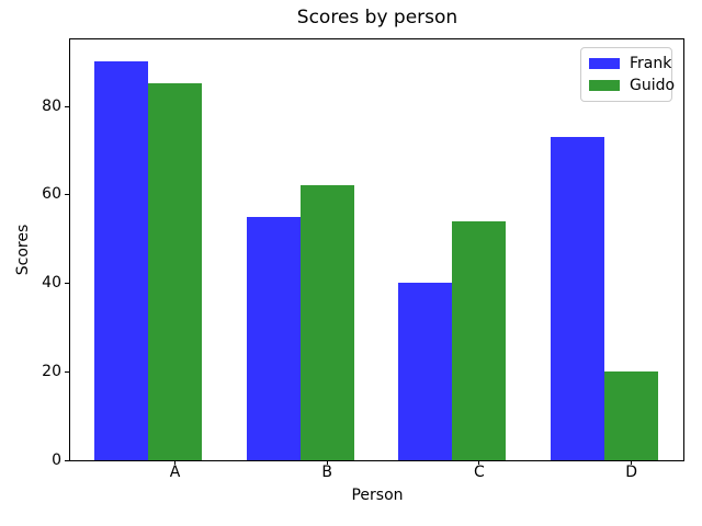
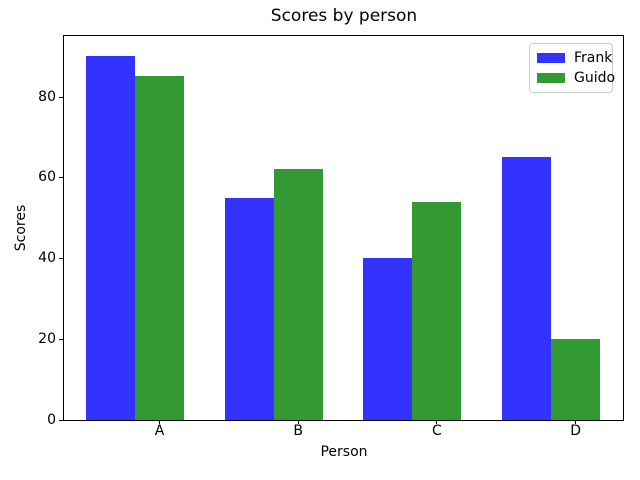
Frank/D: 73 -> 65
